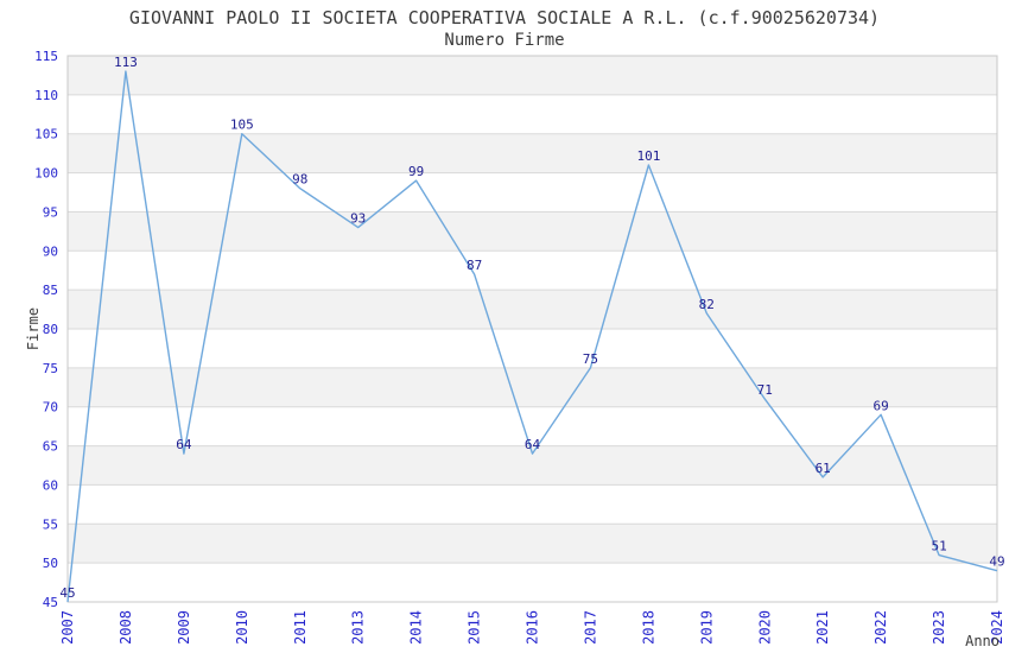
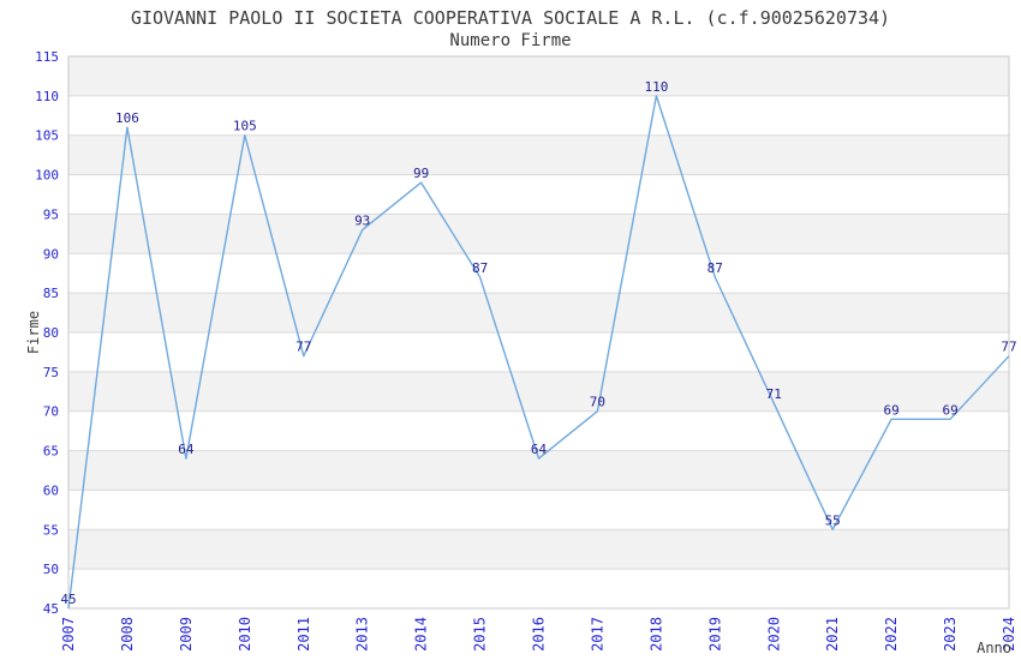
2008: 113 -> 106
2011: 98 -> 77
2017: 75 -> 70
2018: 101 -> 110
2019: 82 -> 87
2021: 61 -> 55
2023: 51 -> 69
2024: 49 -> 77
